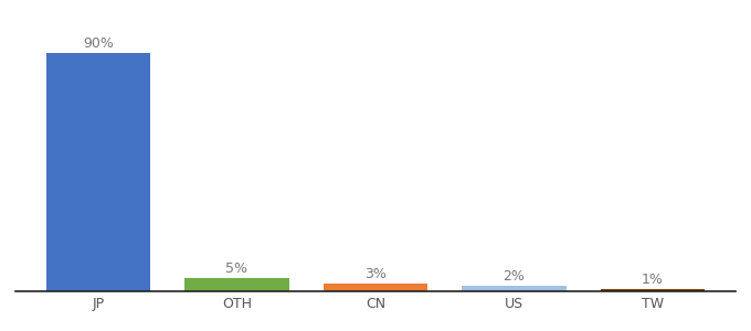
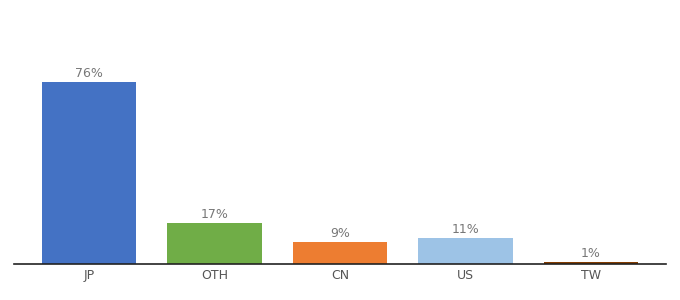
JP: 90% -> 76%
OTH: 5% -> 17%
CN: 3% -> 9%
US: 2% -> 11%
